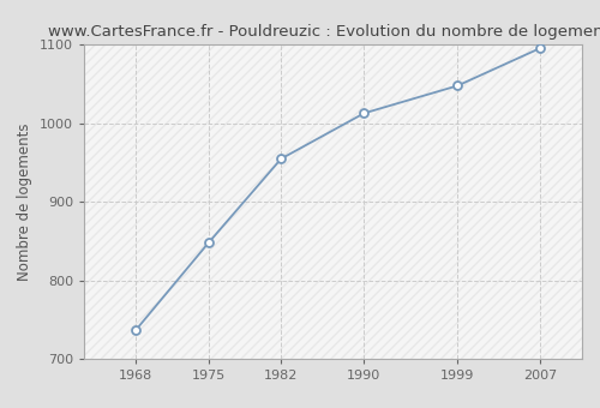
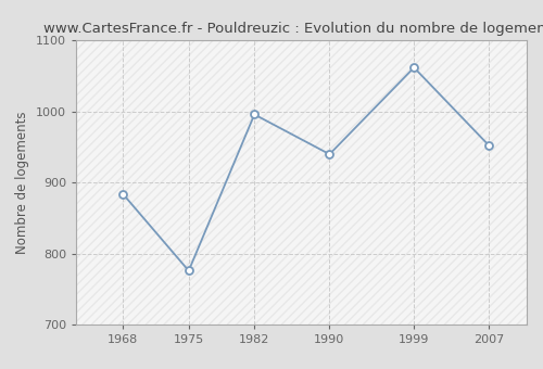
1968: 737 -> 884
1975: 848 -> 776
1982: 955 -> 996
1990: 1013 -> 940
1999: 1048 -> 1062
2007: 1096 -> 952
